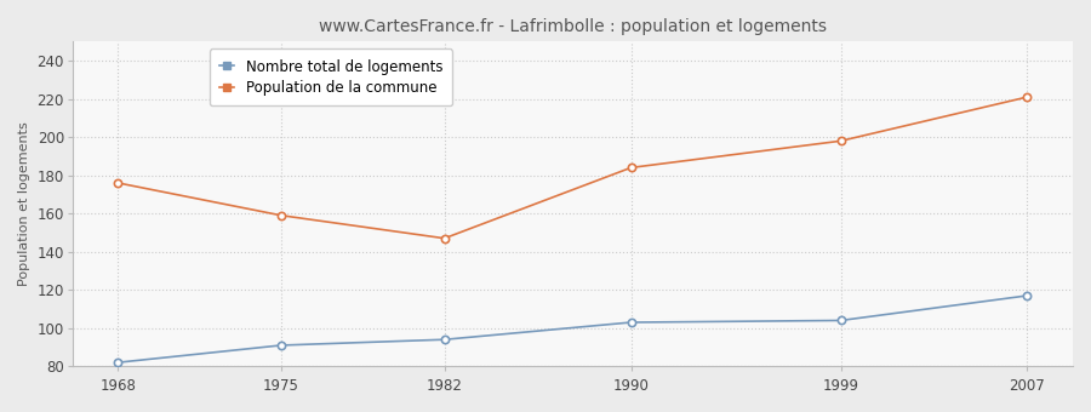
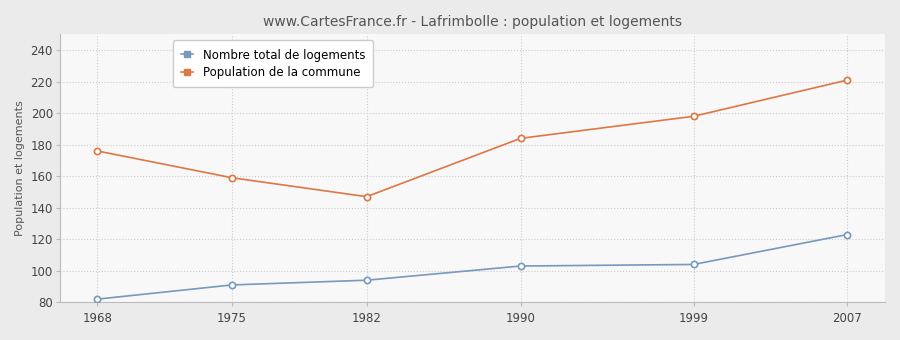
Nombre total de logements/2007: 117 -> 123
